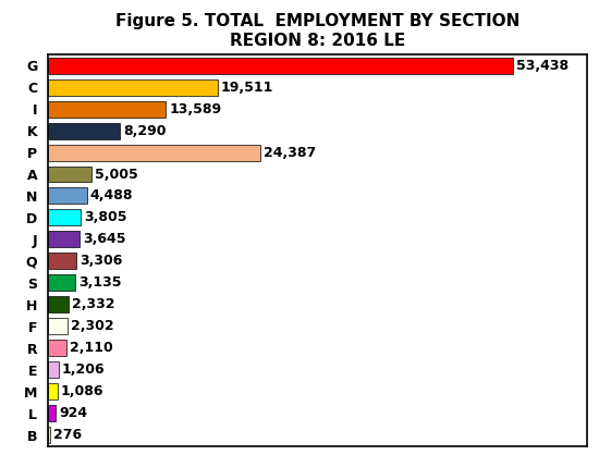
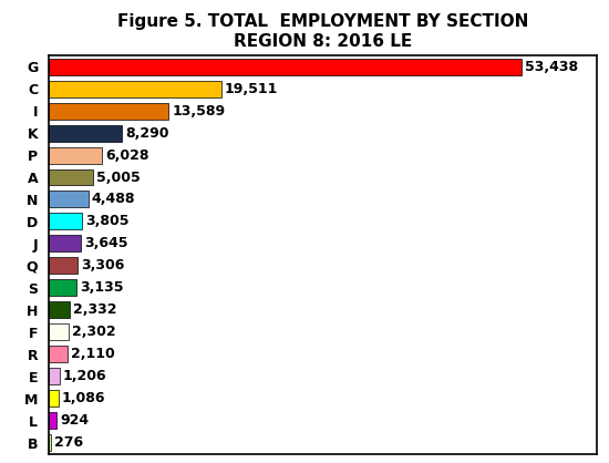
P: 24,387 -> 6,028
